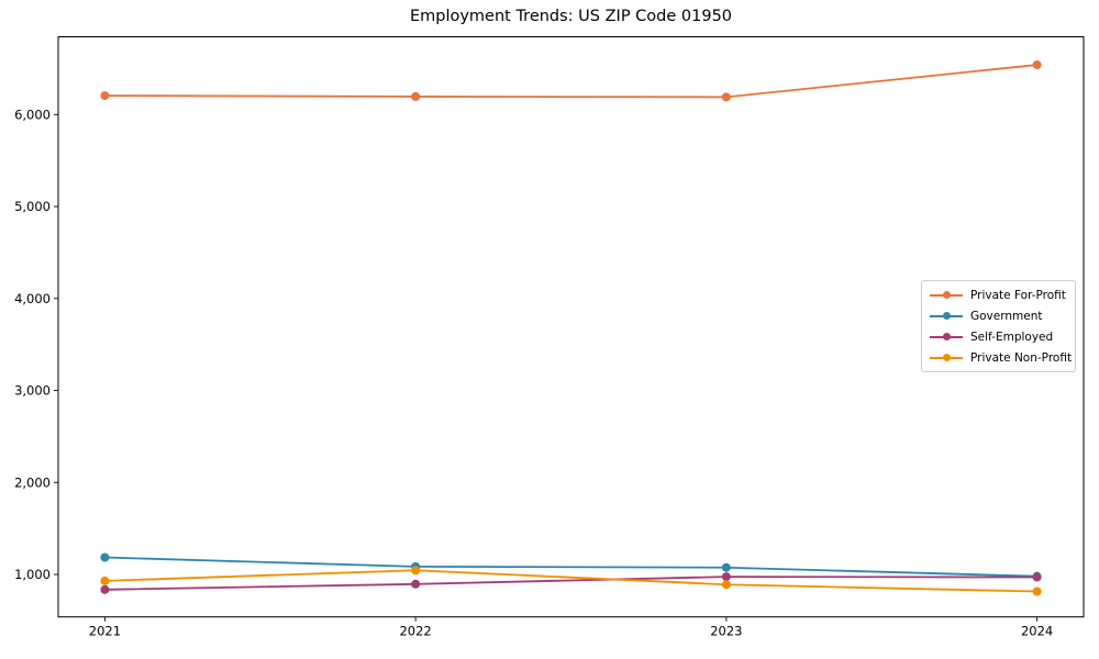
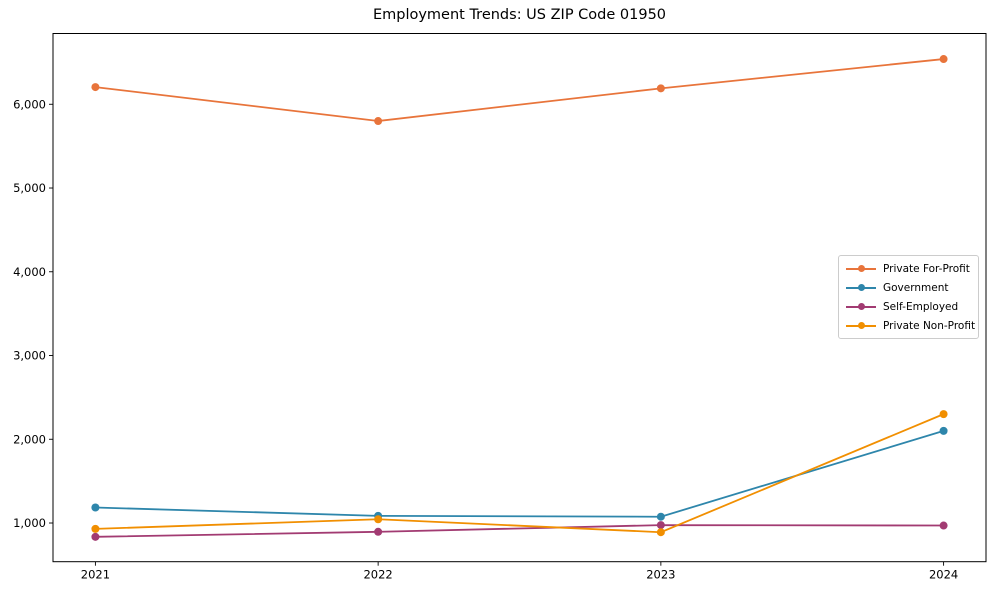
Private For-Profit/2022: 6200 -> 5800
Government/2024: 1000 -> 2100
Private Non-Profit/2024: 800 -> 2300
